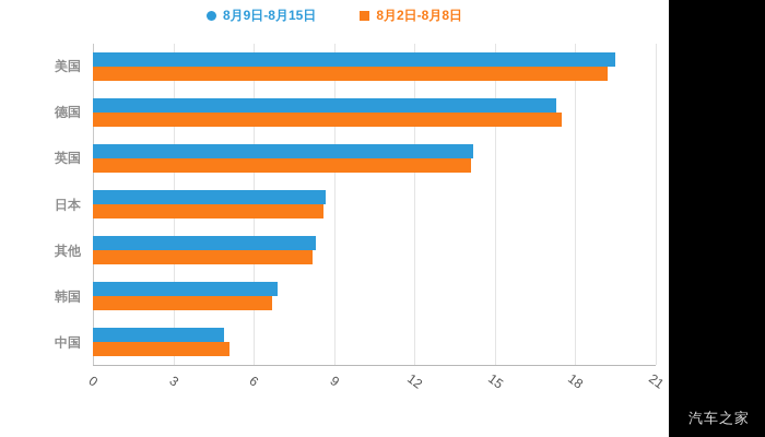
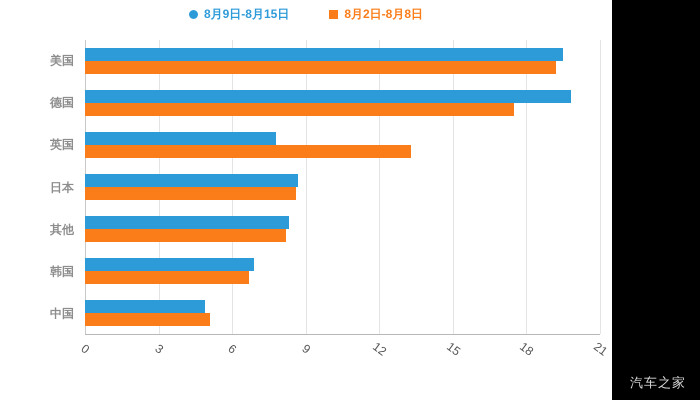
8月9日-8月15日/德国: 17.3 -> 19.8
8月9日-8月15日/英国: 14.2 -> 7.8
8月2日-8月8日/英国: 14.1 -> 13.3
